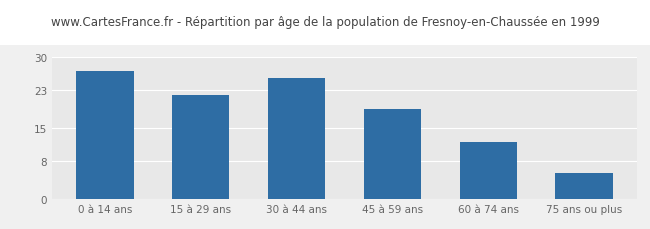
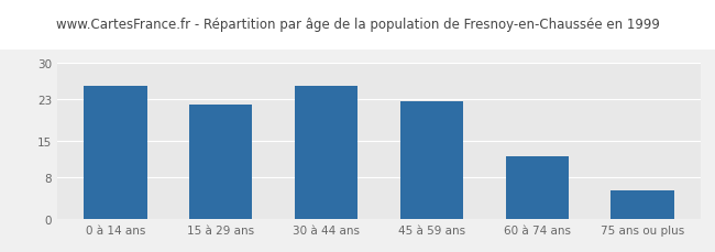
0 à 14 ans: 27.0 -> 25.5
45 à 59 ans: 19.0 -> 22.5
